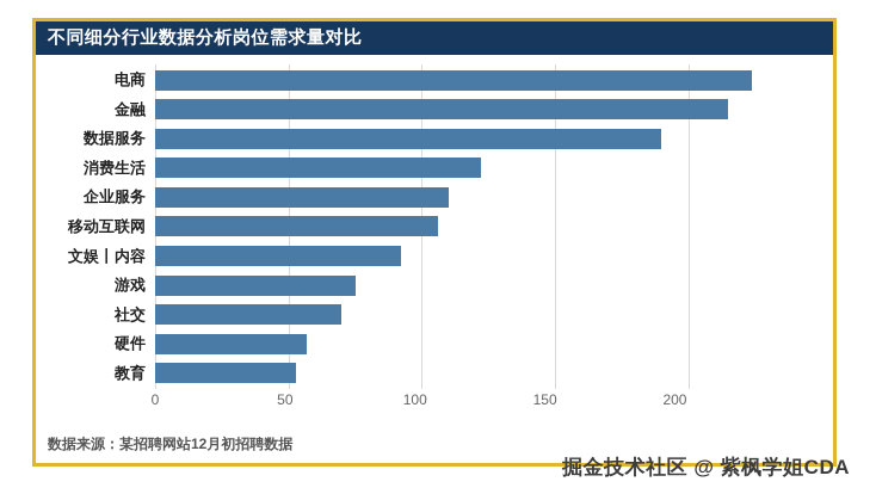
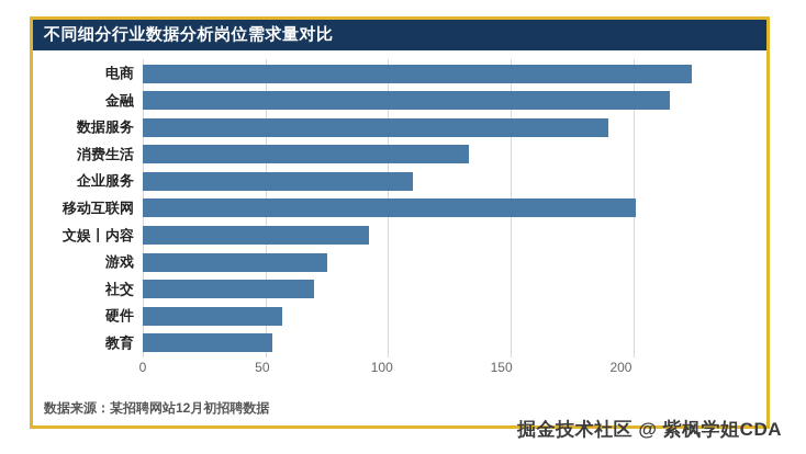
消费生活: 122 -> 133
移动互联网: 106 -> 201
